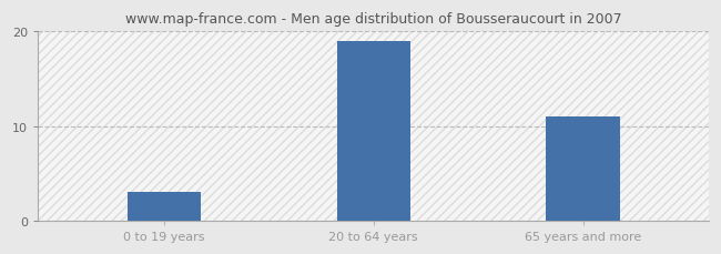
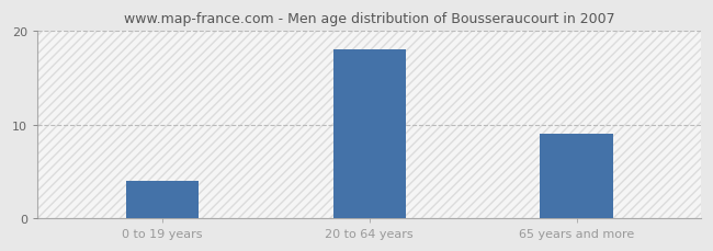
0 to 19 years: 3 -> 4
20 to 64 years: 19 -> 18
65 years and more: 11 -> 9
